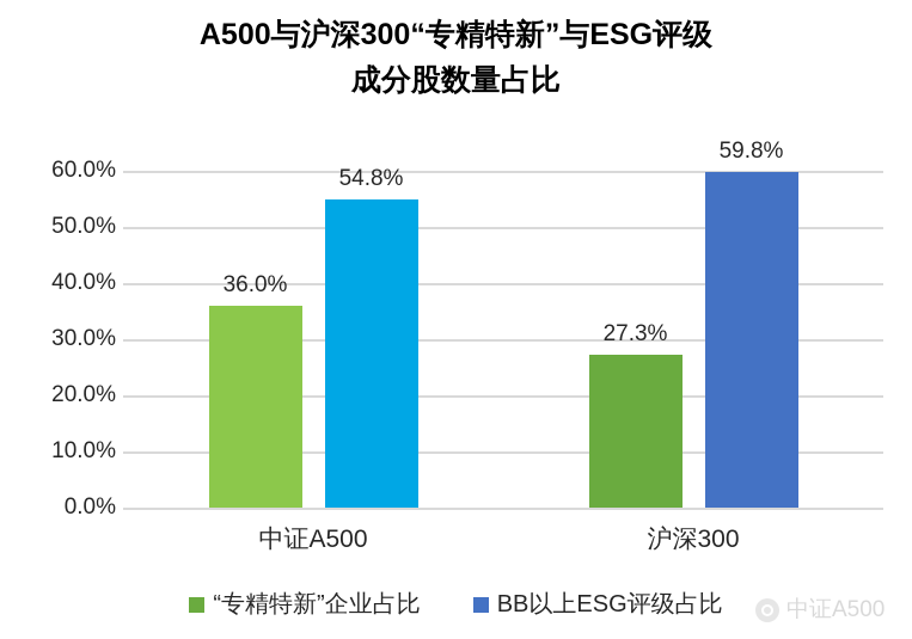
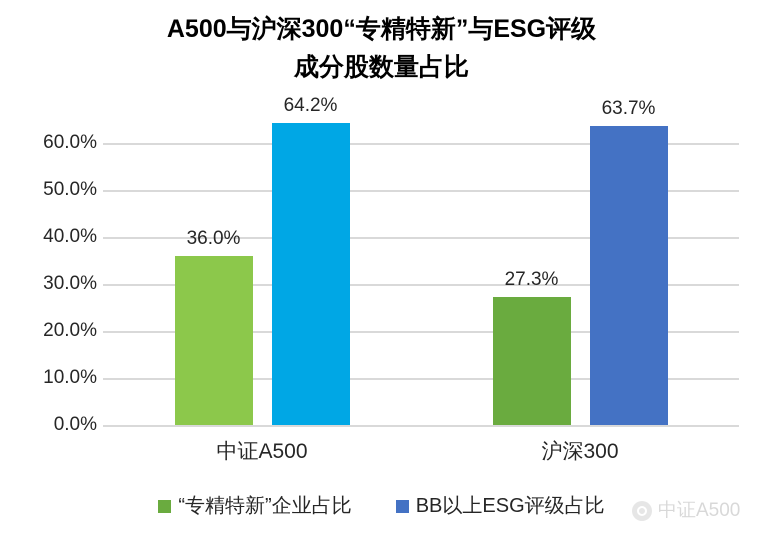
BB以上ESG评级占比/中证A500: 54.8% -> 64.2%
BB以上ESG评级占比/沪深300: 59.8% -> 63.7%
